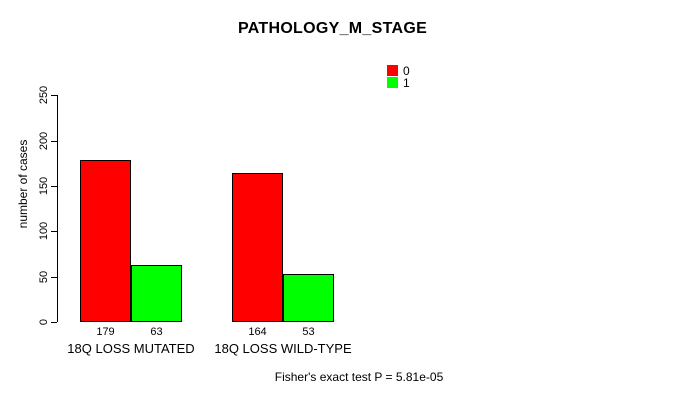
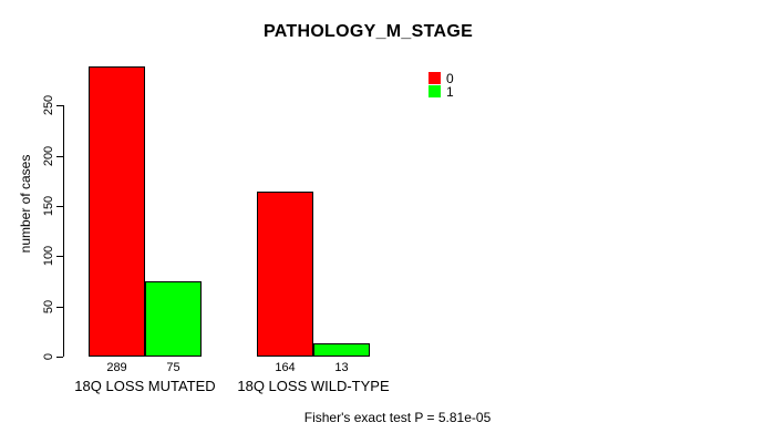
0/18Q LOSS MUTATED: 179 -> 289
1/18Q LOSS MUTATED: 63 -> 75
1/18Q LOSS WILD-TYPE: 53 -> 13
